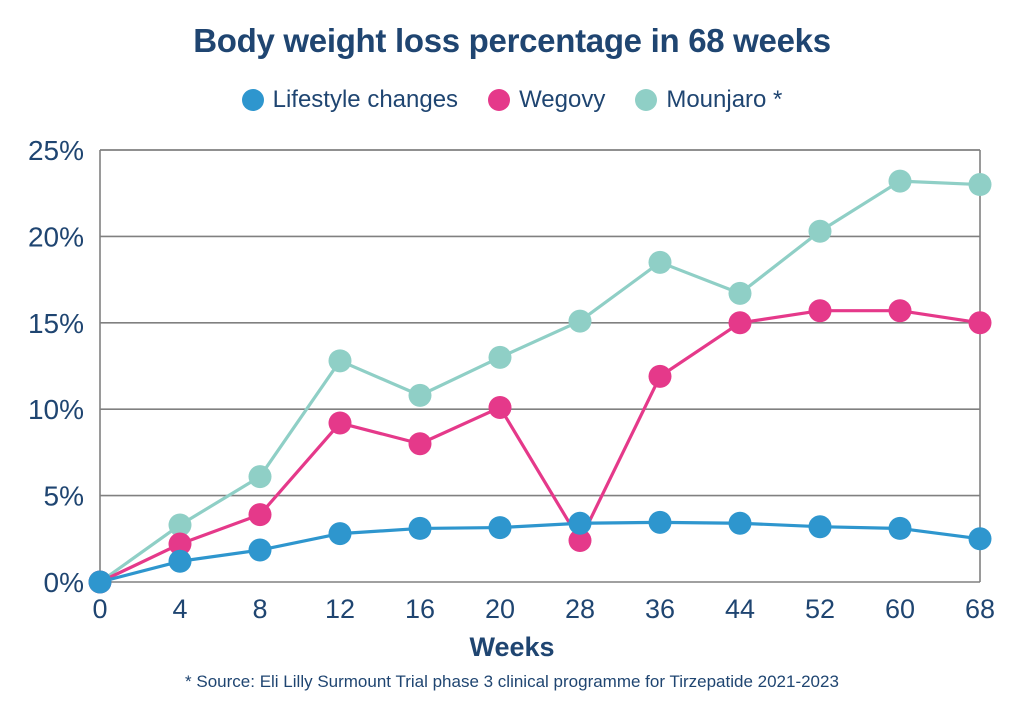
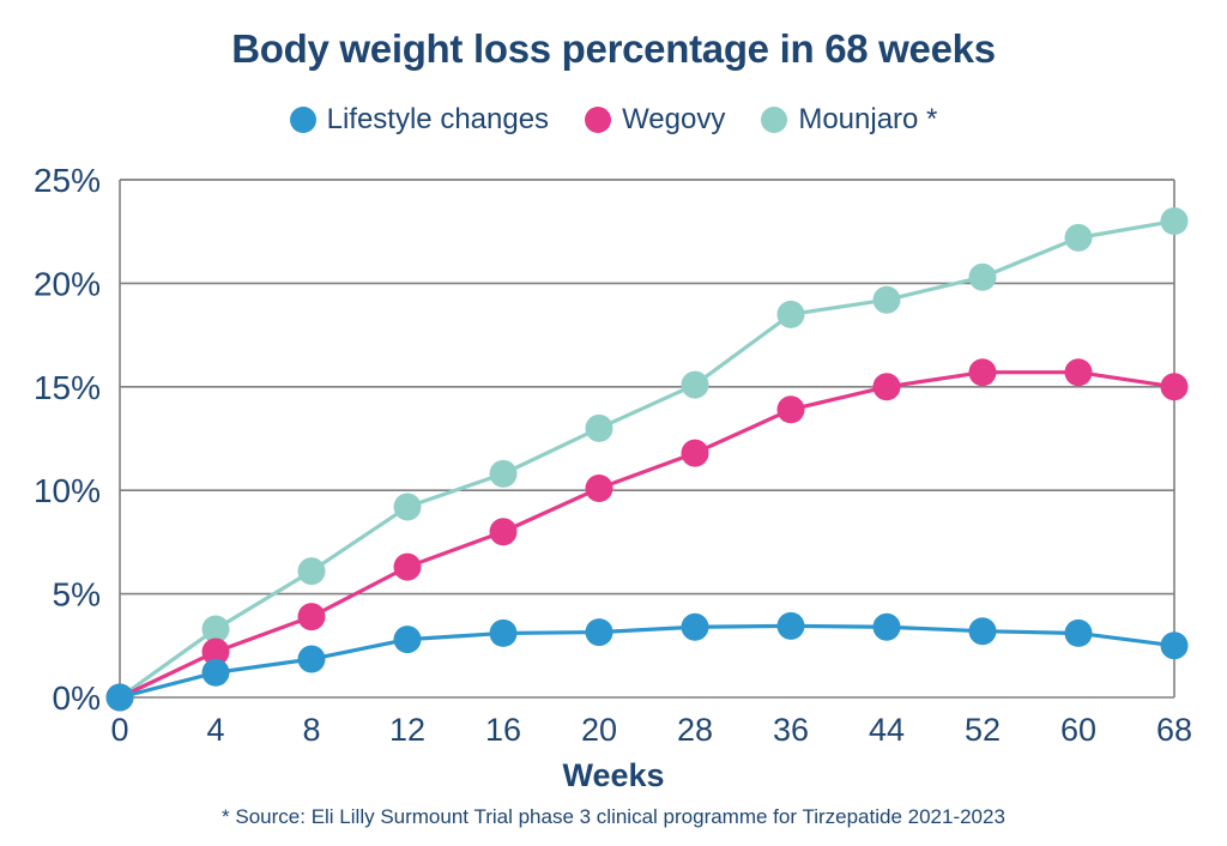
Wegovy/12: 9.2% -> 6.3%
Mounjaro */12: 12.8% -> 9.2%
Wegovy/28: 2.4% -> 11.8%
Wegovy/36: 11.9% -> 13.9%
Mounjaro */44: 16.7% -> 19.2%
Mounjaro */60: 23.2% -> 22.2%
